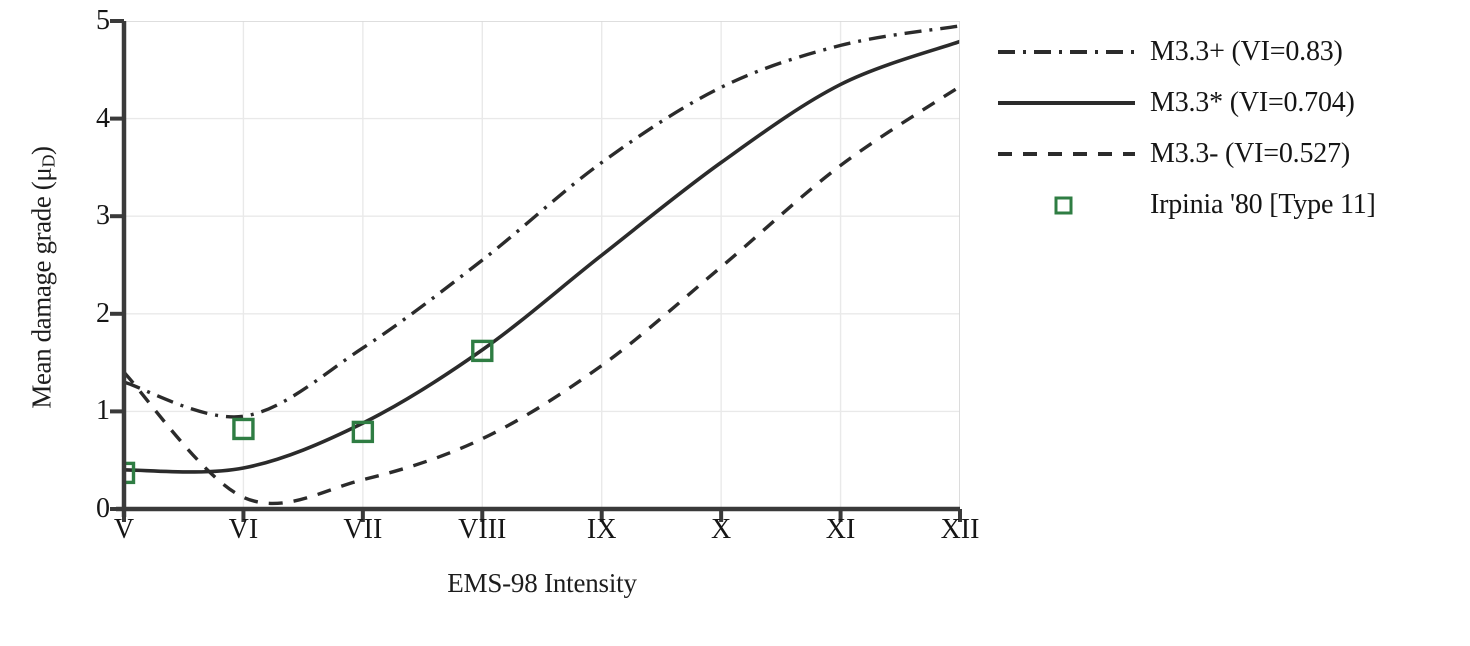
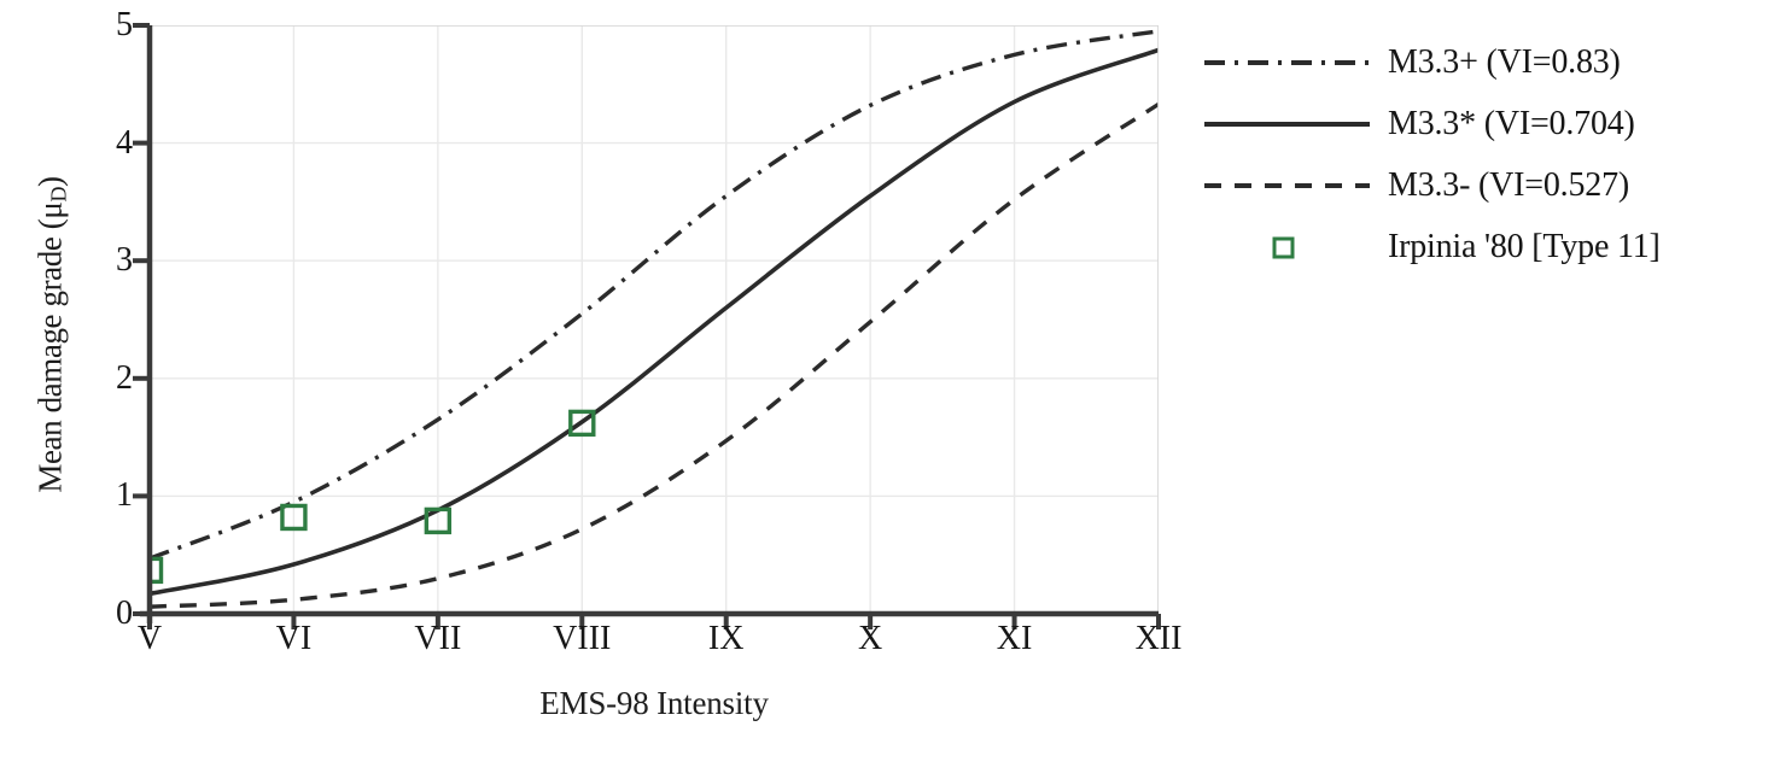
M3.3+ (VI=0.83)/5: 1.3 -> 0.5
M3.3* (VI=0.704)/5: 0.4 -> 0.2
M3.3- (VI=0.527)/5: 1.4 -> 0.1
